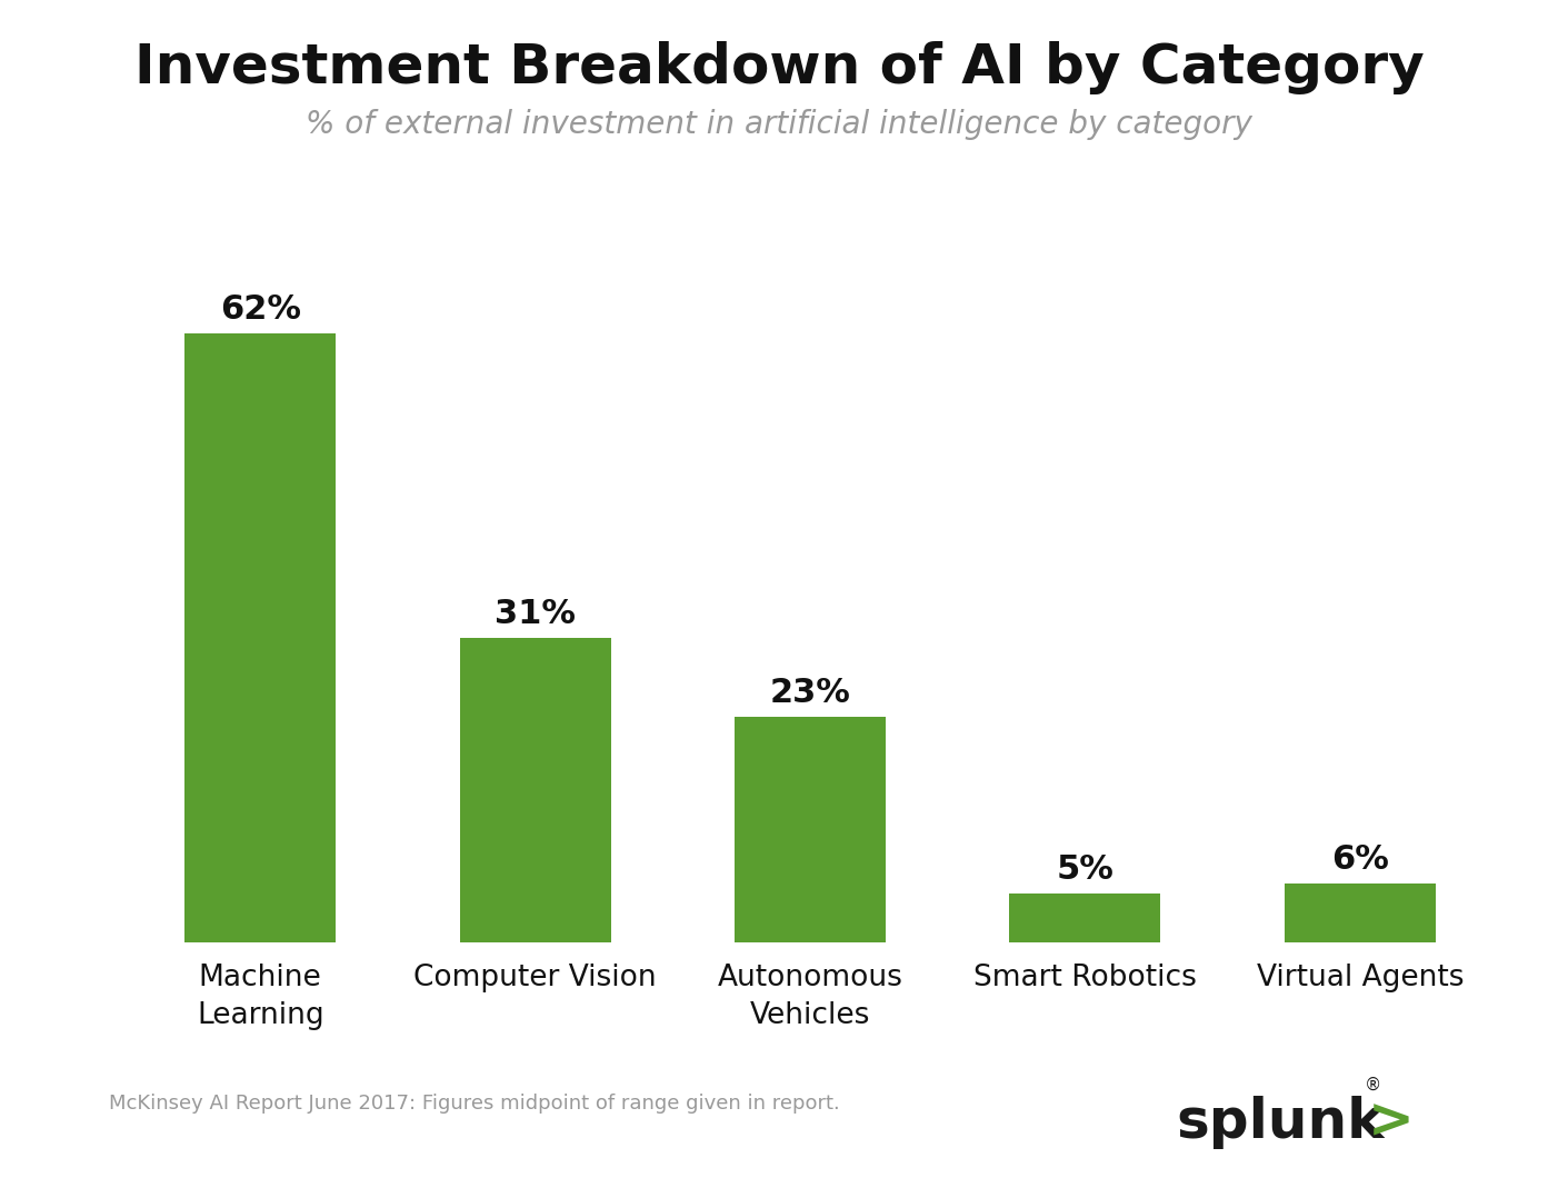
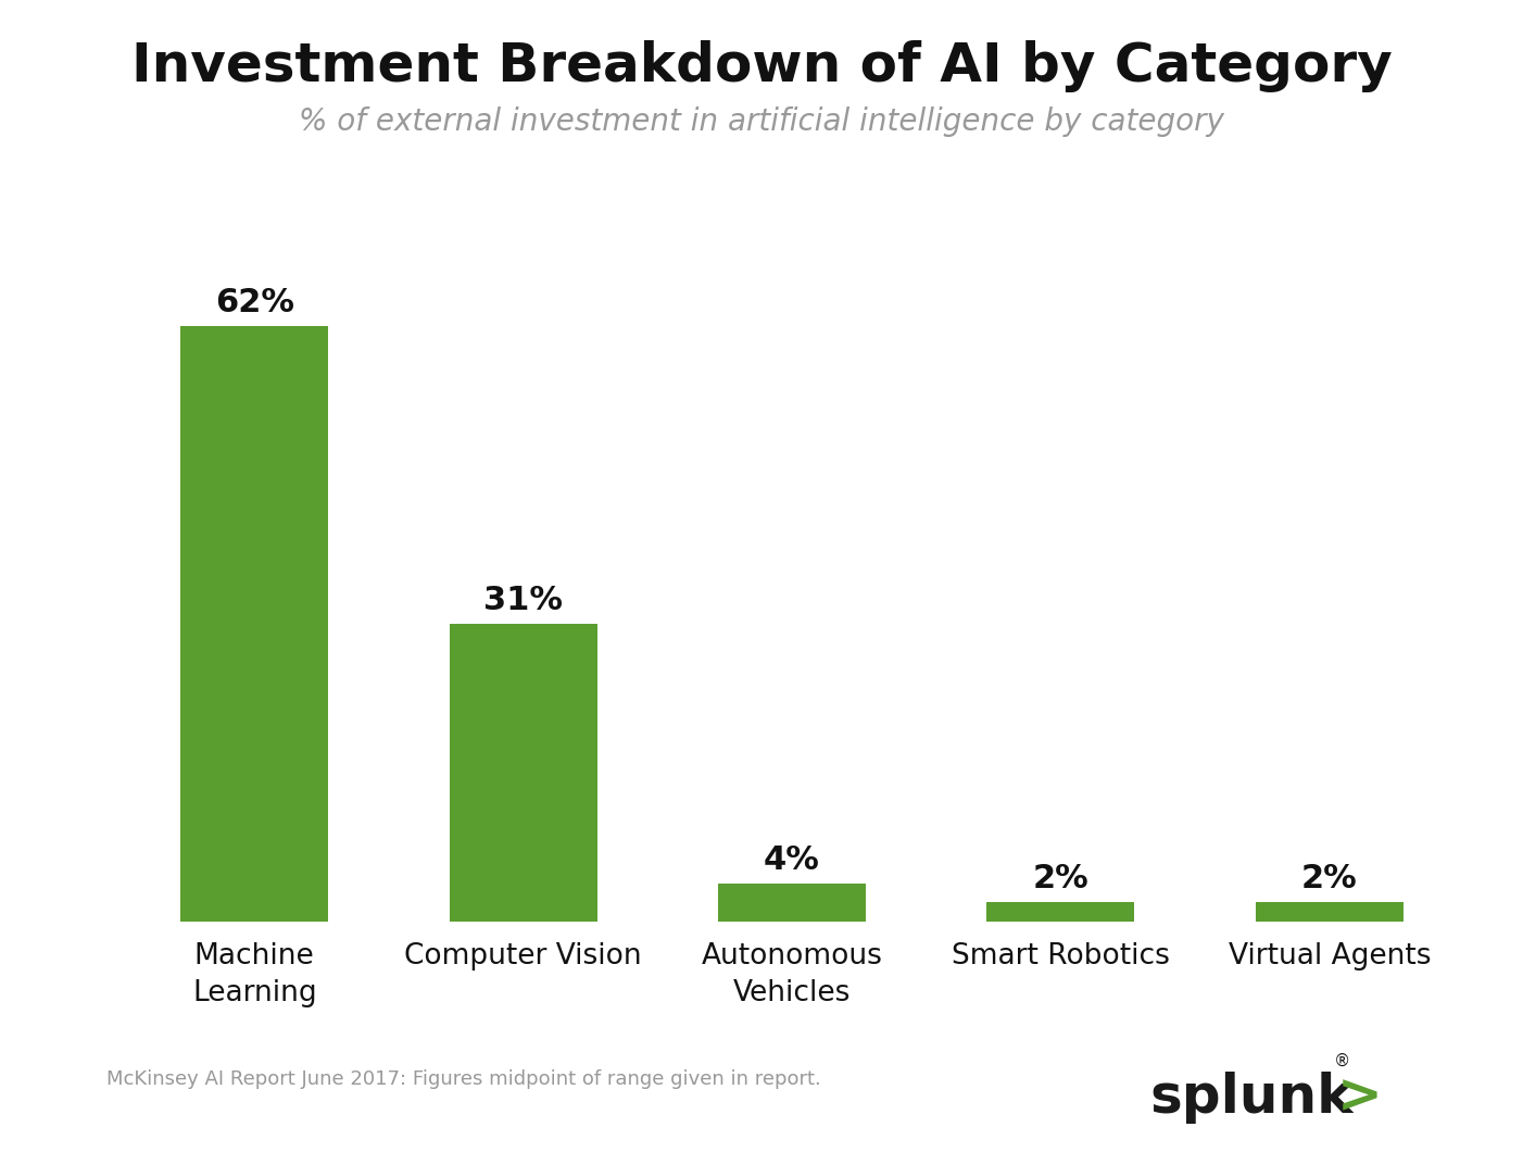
Autonomous Vehicles: 23% -> 4%
Smart Robotics: 5% -> 2%
Virtual Agents: 6% -> 2%
